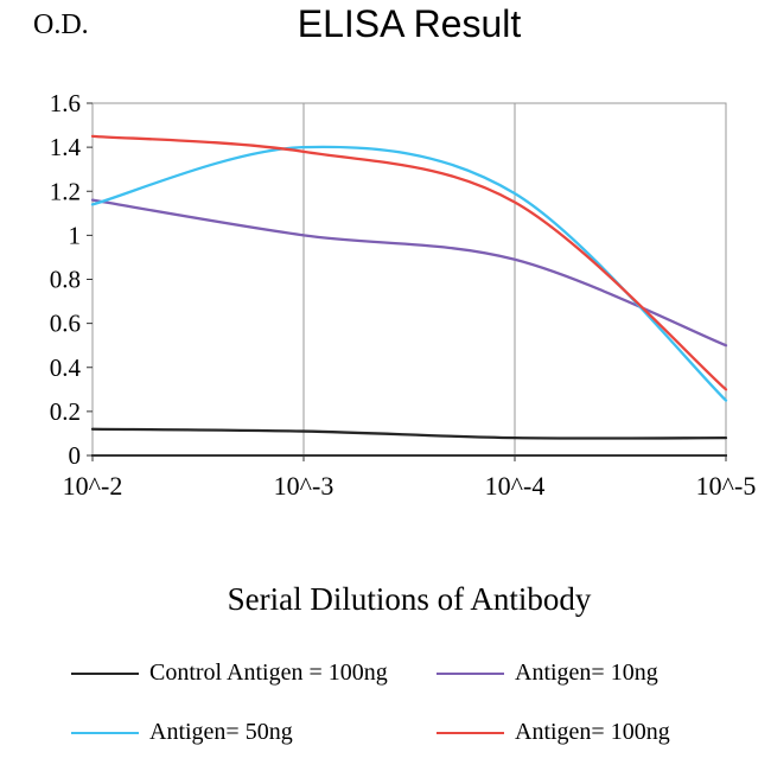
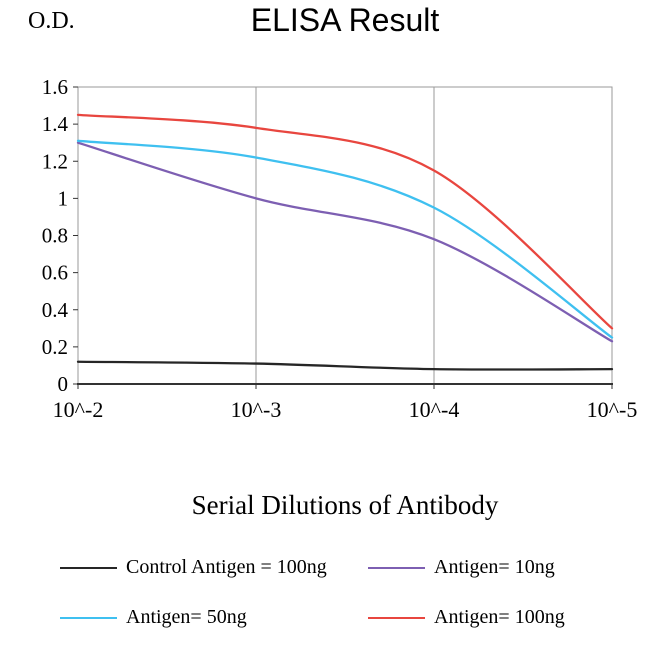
Antigen= 10ng/10^-2: 1.16 -> 1.30
Antigen= 50ng/10^-2: 1.14 -> 1.31
Antigen= 50ng/10^-3: 1.40 -> 1.22
Antigen= 10ng/10^-4: 0.89 -> 0.78
Antigen= 50ng/10^-4: 1.19 -> 0.95
Antigen= 10ng/10^-5: 0.50 -> 0.23
